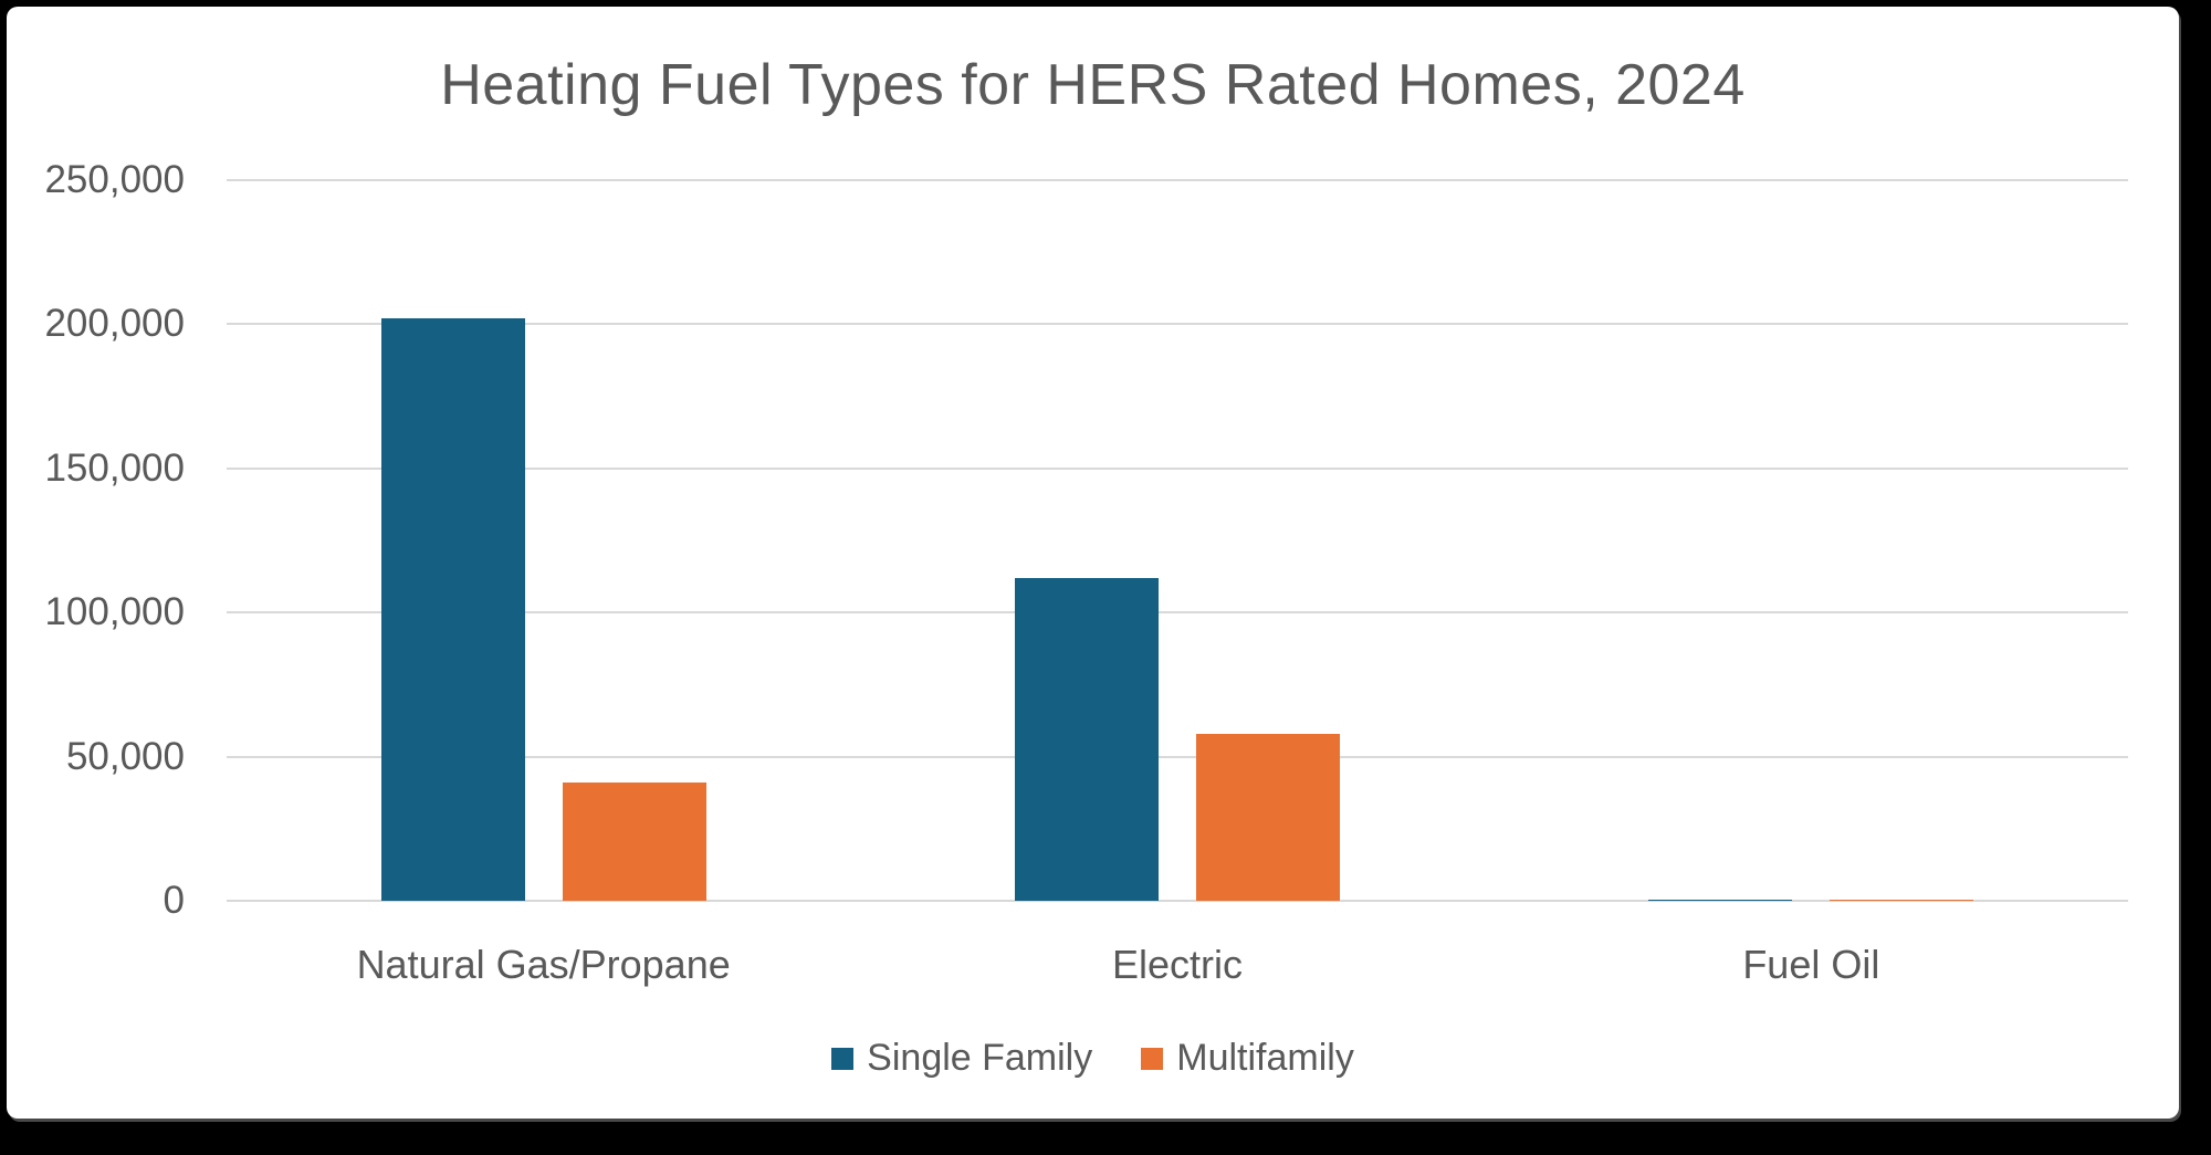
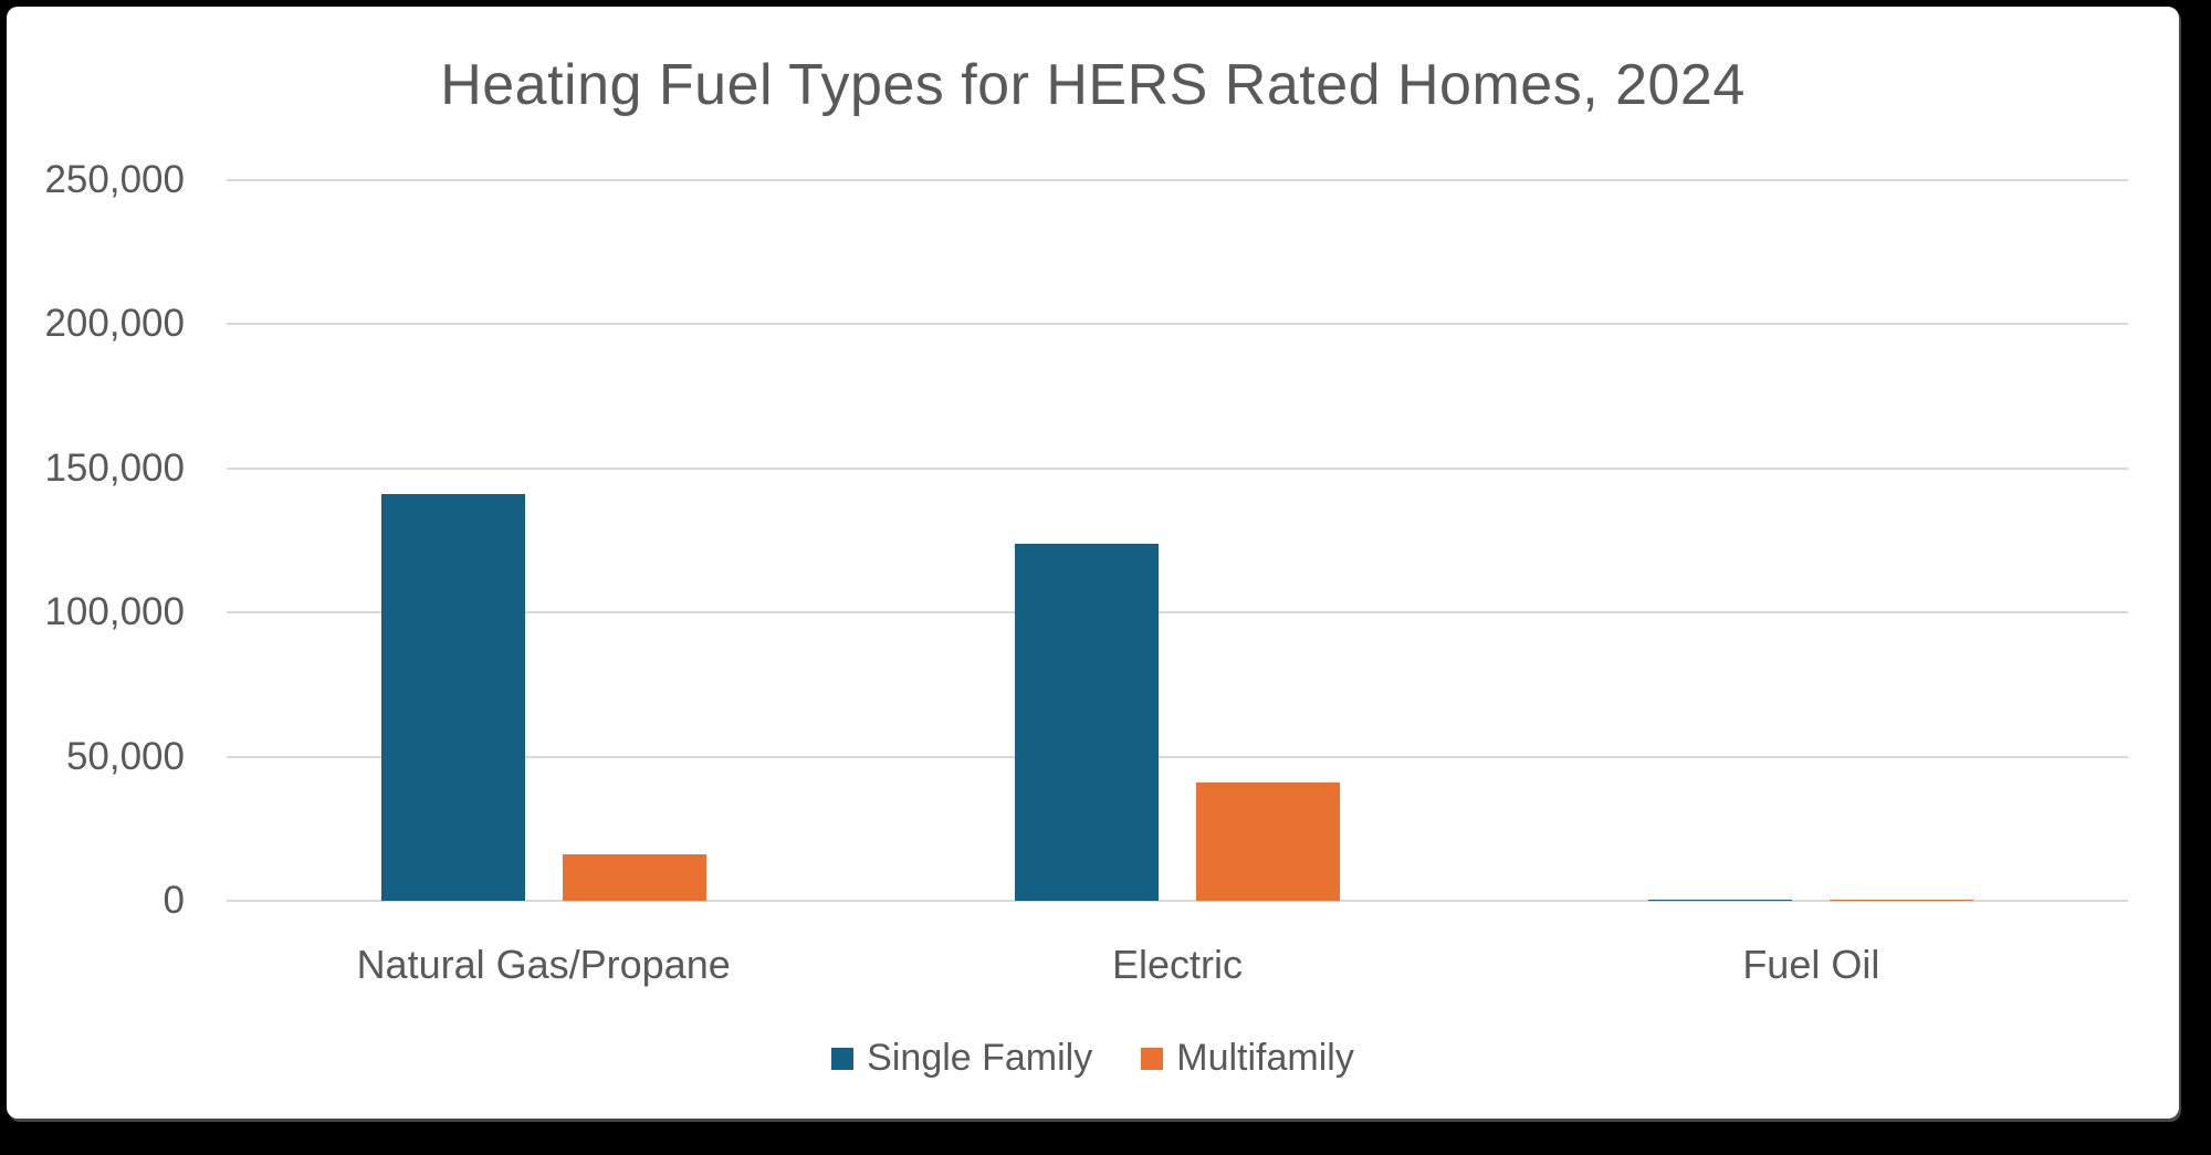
Single Family/Natural Gas/Propane: 202000 -> 141000
Multifamily/Natural Gas/Propane: 41000 -> 16000
Single Family/Electric: 112000 -> 124000
Multifamily/Electric: 58000 -> 41000
